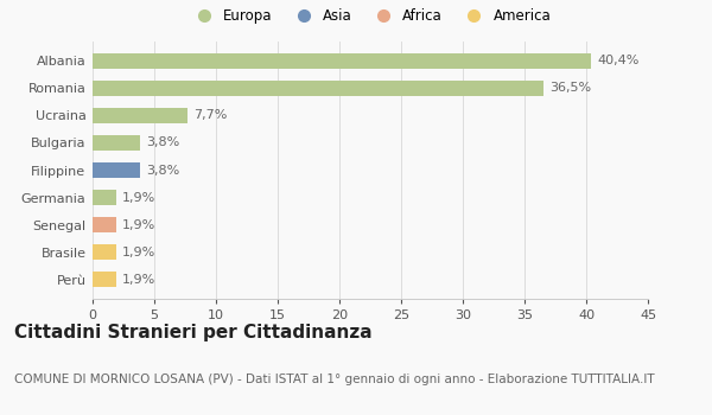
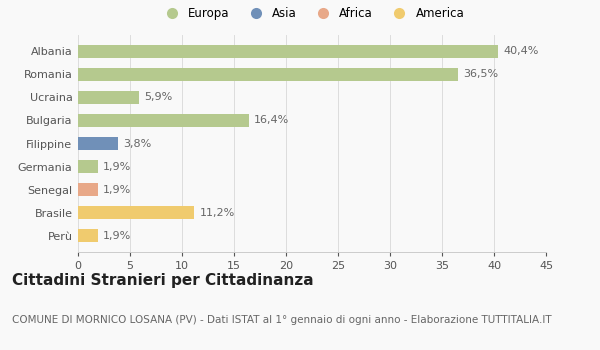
Ucraina: 7,7% -> 5,9%
Bulgaria: 3,8% -> 16,4%
Brasile: 1,9% -> 11,2%
